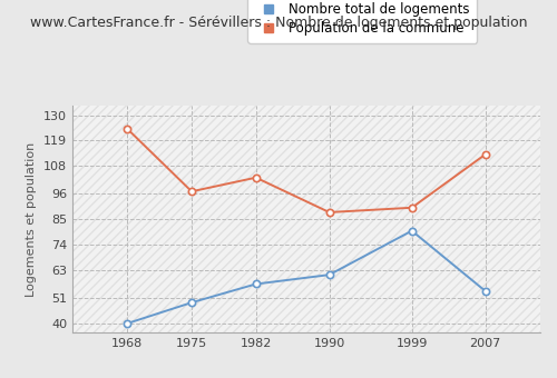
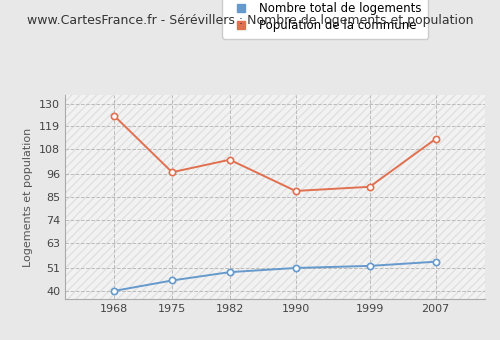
Nombre total de logements/1975: 49 -> 45
Nombre total de logements/1982: 57 -> 49
Nombre total de logements/1990: 61 -> 51
Nombre total de logements/1999: 80 -> 52
